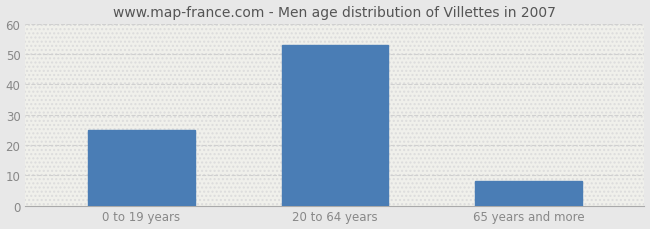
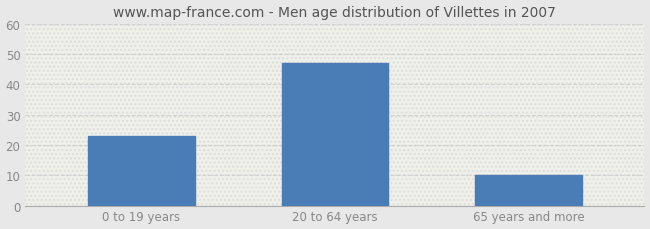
0 to 19 years: 25 -> 23
20 to 64 years: 53 -> 47
65 years and more: 8 -> 10
